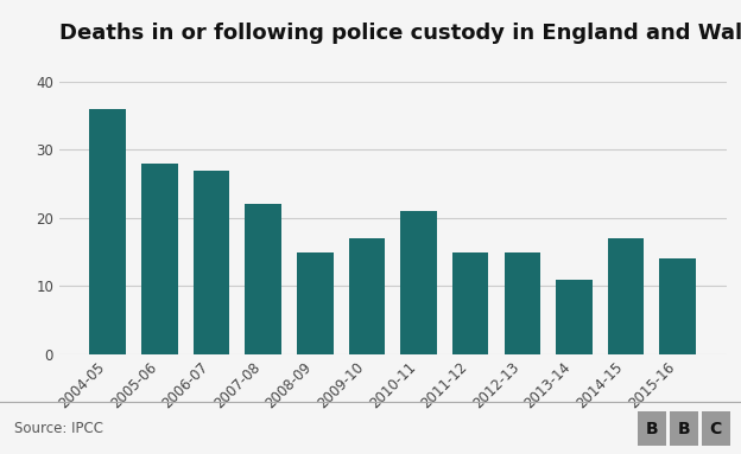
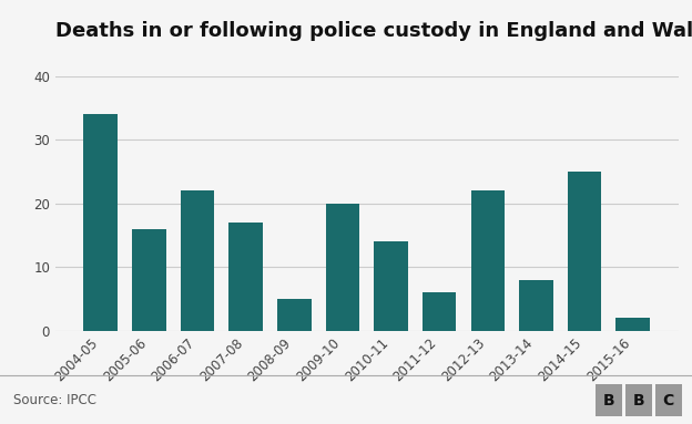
2004-05: 36 -> 34
2005-06: 28 -> 16
2006-07: 27 -> 22
2007-08: 22 -> 17
2008-09: 15 -> 5
2009-10: 17 -> 20
2010-11: 21 -> 14
2011-12: 15 -> 6
2012-13: 15 -> 22
2013-14: 11 -> 8
2014-15: 17 -> 25
2015-16: 14 -> 2
